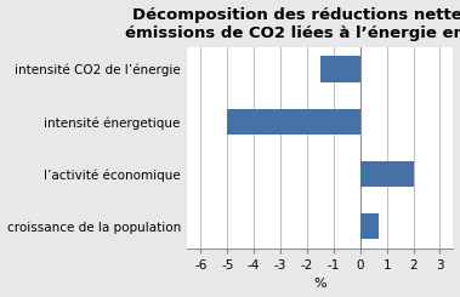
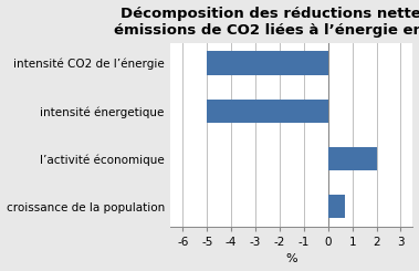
intensité CO2 de l’énergie: -1.5 -> -5.0
